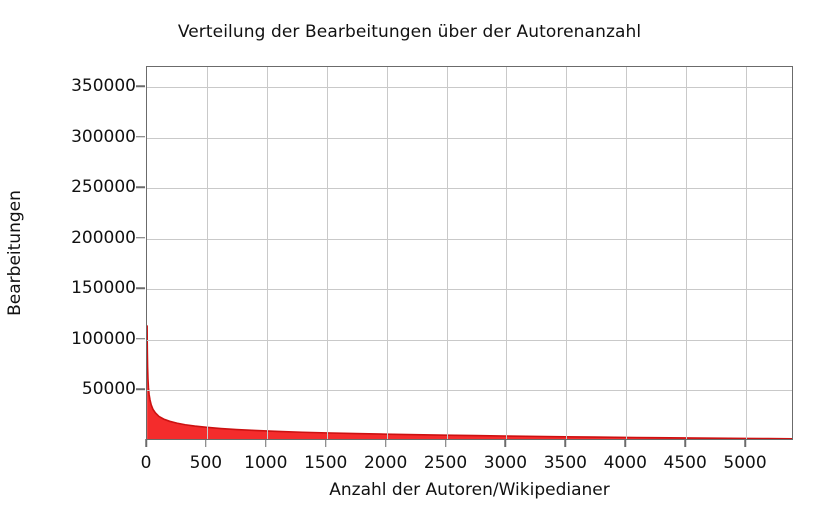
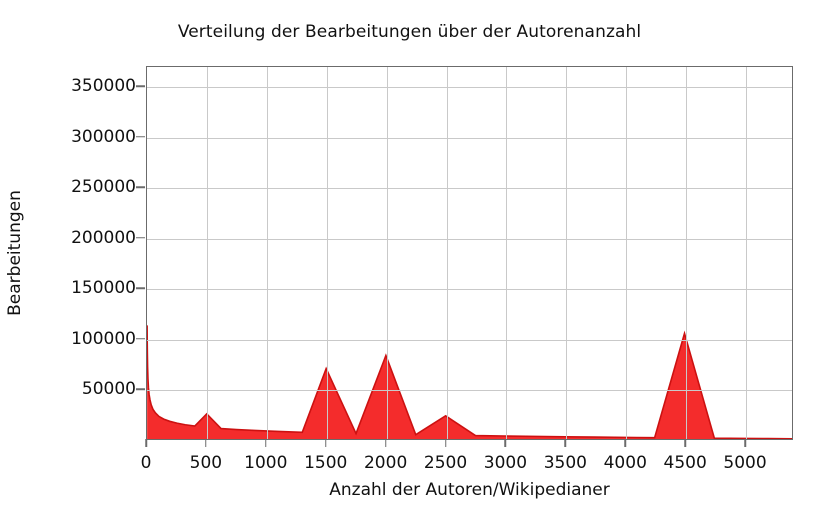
500: 12000 -> 25000
1500: 6000 -> 70000
2000: 5000 -> 83000
2500: 4000 -> 23000
4500: 1000 -> 105000
